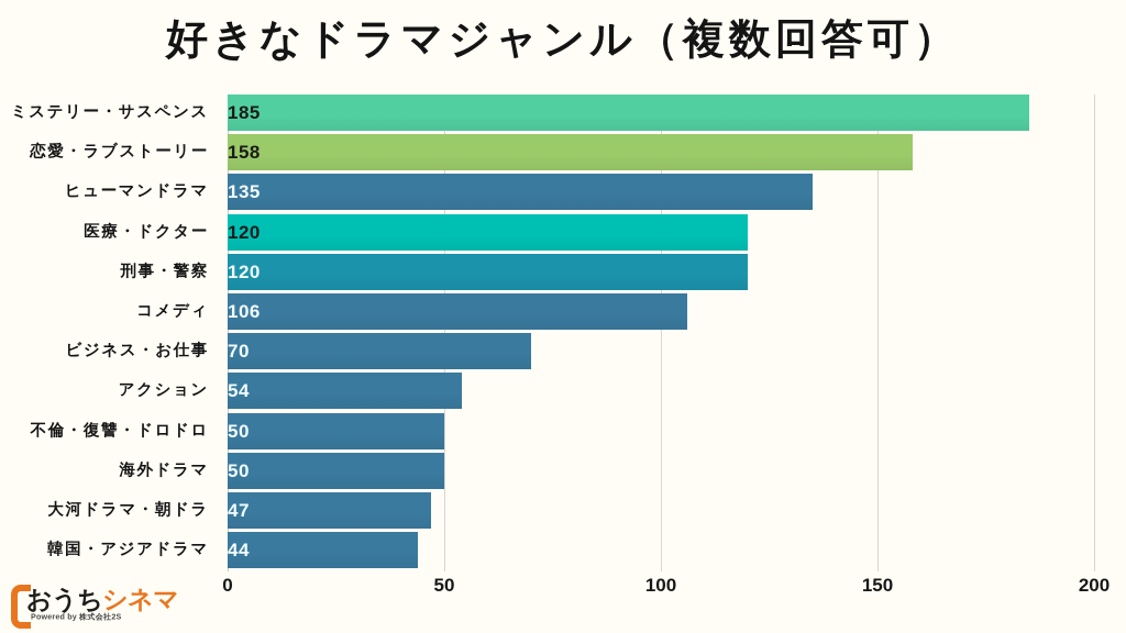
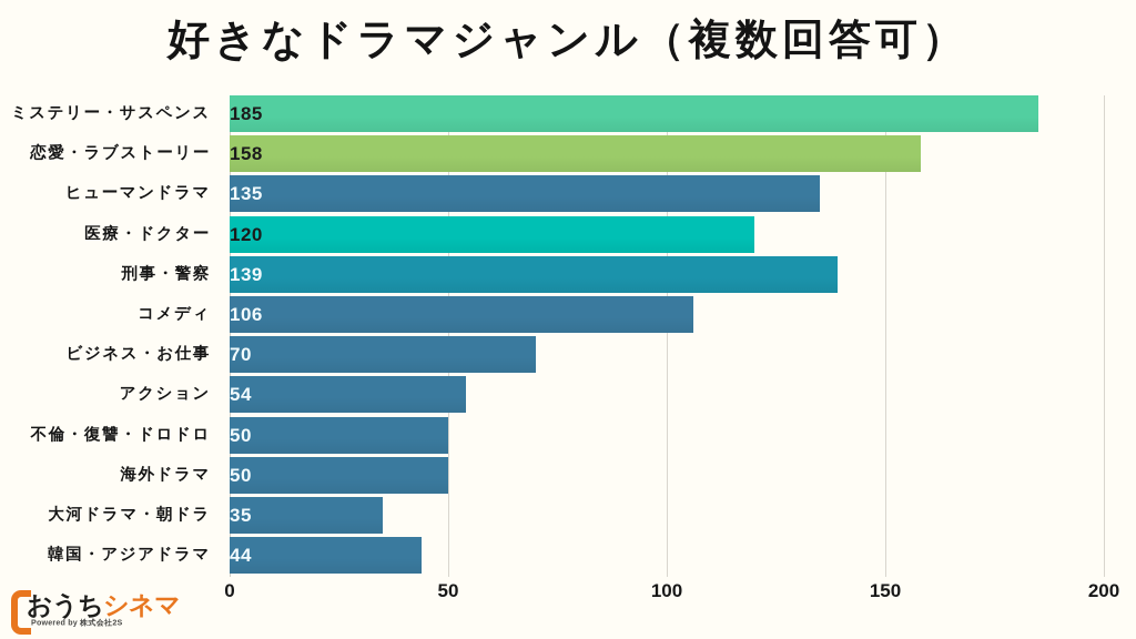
刑事・警察: 120 -> 139
大河ドラマ・朝ドラ: 47 -> 35
